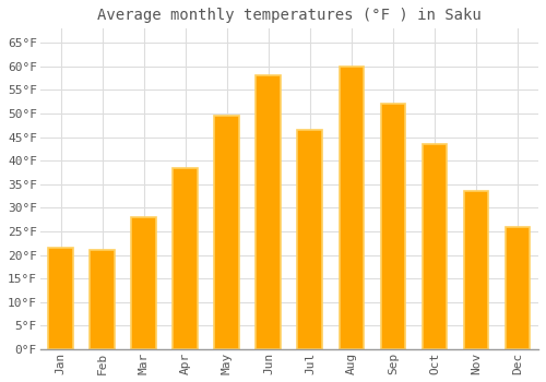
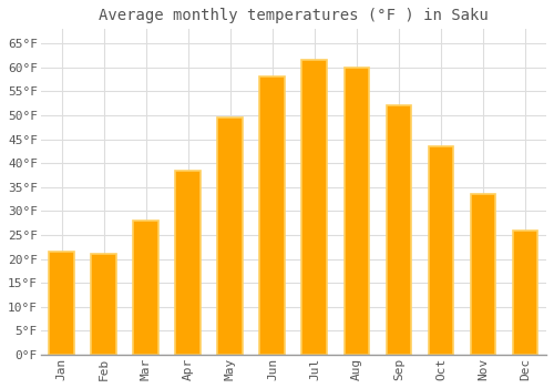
Jul: 46.5°F -> 61.5°F
